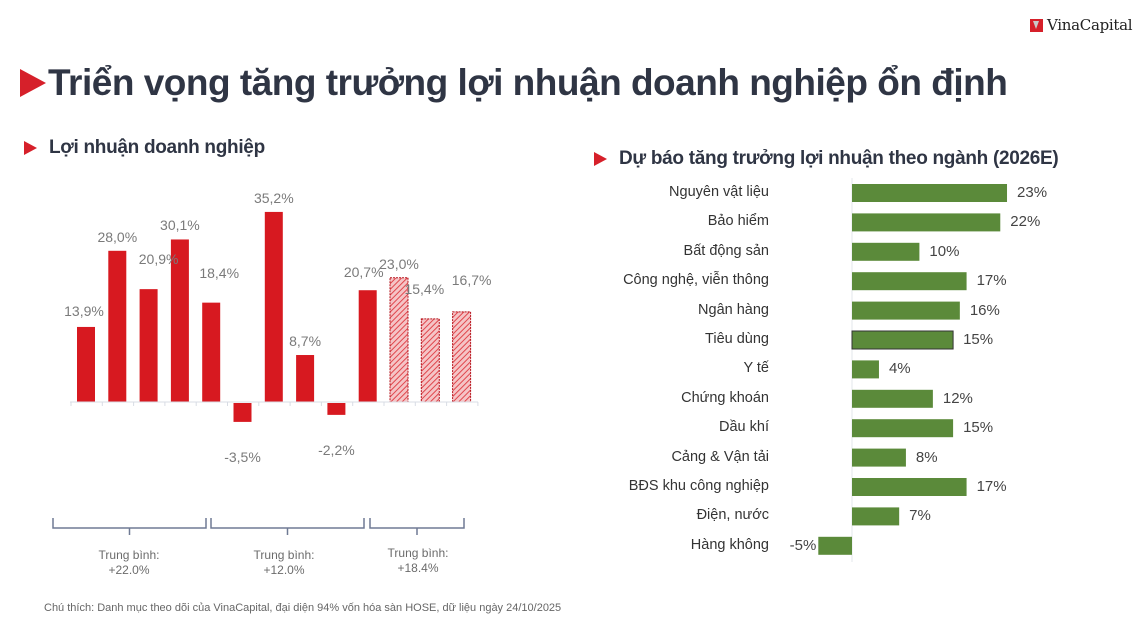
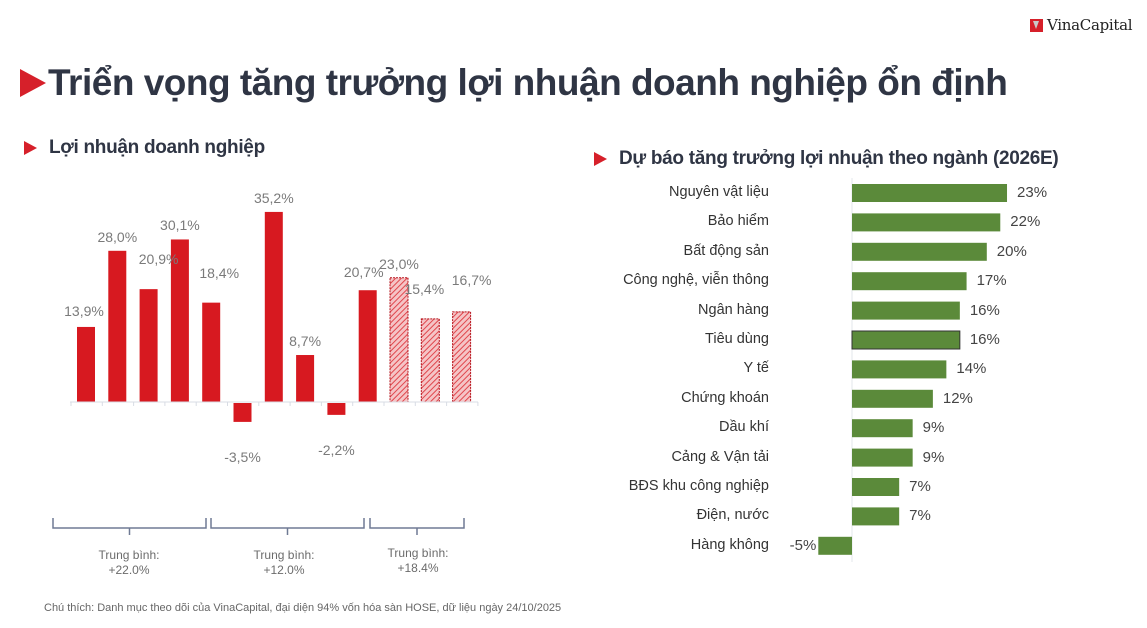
Dự báo tăng trưởng lợi nhuận theo ngành (2026E)/Bất động sản: 10% -> 20%
Dự báo tăng trưởng lợi nhuận theo ngành (2026E)/Tiêu dùng: 15% -> 16%
Dự báo tăng trưởng lợi nhuận theo ngành (2026E)/Y tế: 4% -> 14%
Dự báo tăng trưởng lợi nhuận theo ngành (2026E)/Dầu khí: 15% -> 9%
Dự báo tăng trưởng lợi nhuận theo ngành (2026E)/Cảng & Vận tải: 8% -> 9%
Dự báo tăng trưởng lợi nhuận theo ngành (2026E)/BĐS khu công nghiệp: 17% -> 7%
